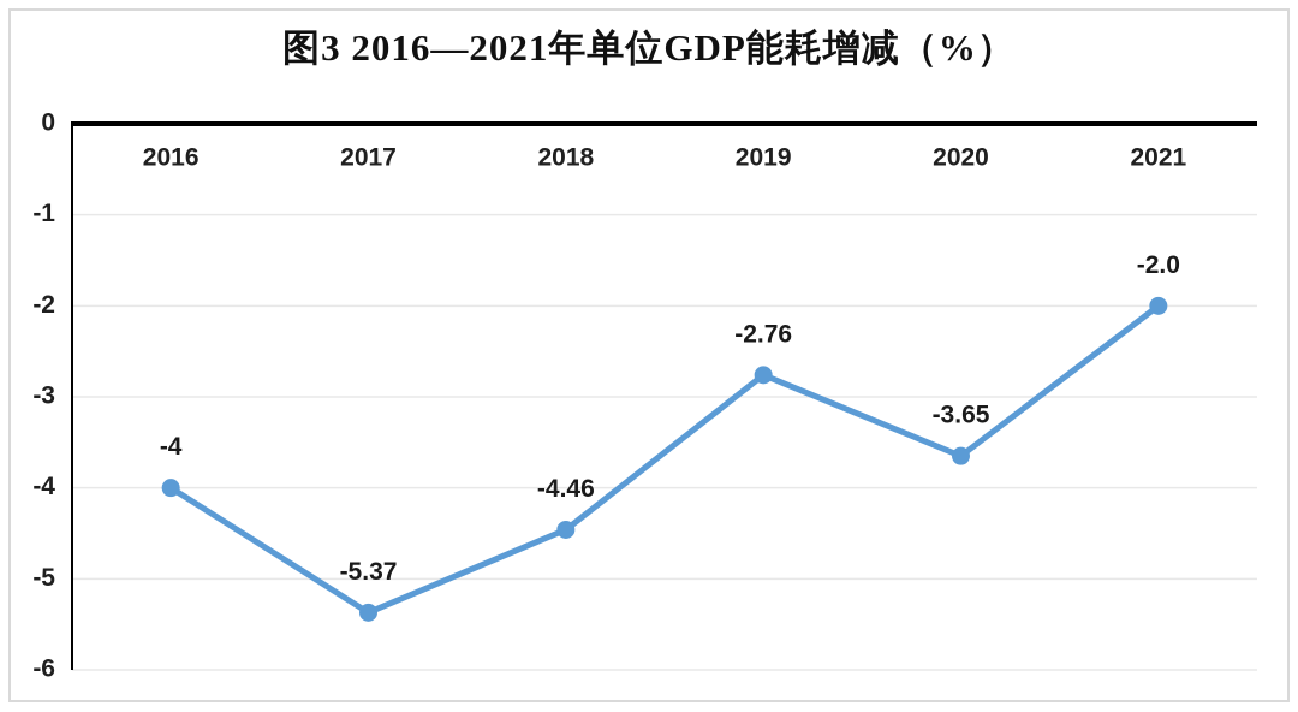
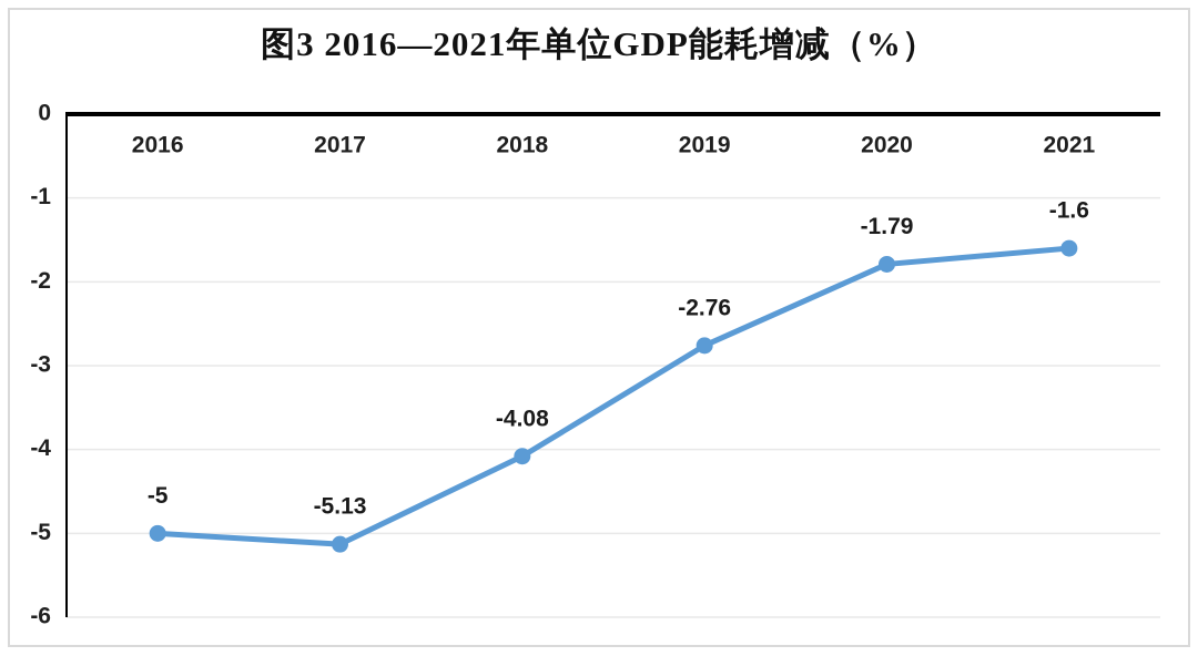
2016: -4 -> -5
2017: -5.37 -> -5.13
2018: -4.46 -> -4.08
2020: -3.65 -> -1.79
2021: -2.0 -> -1.6
